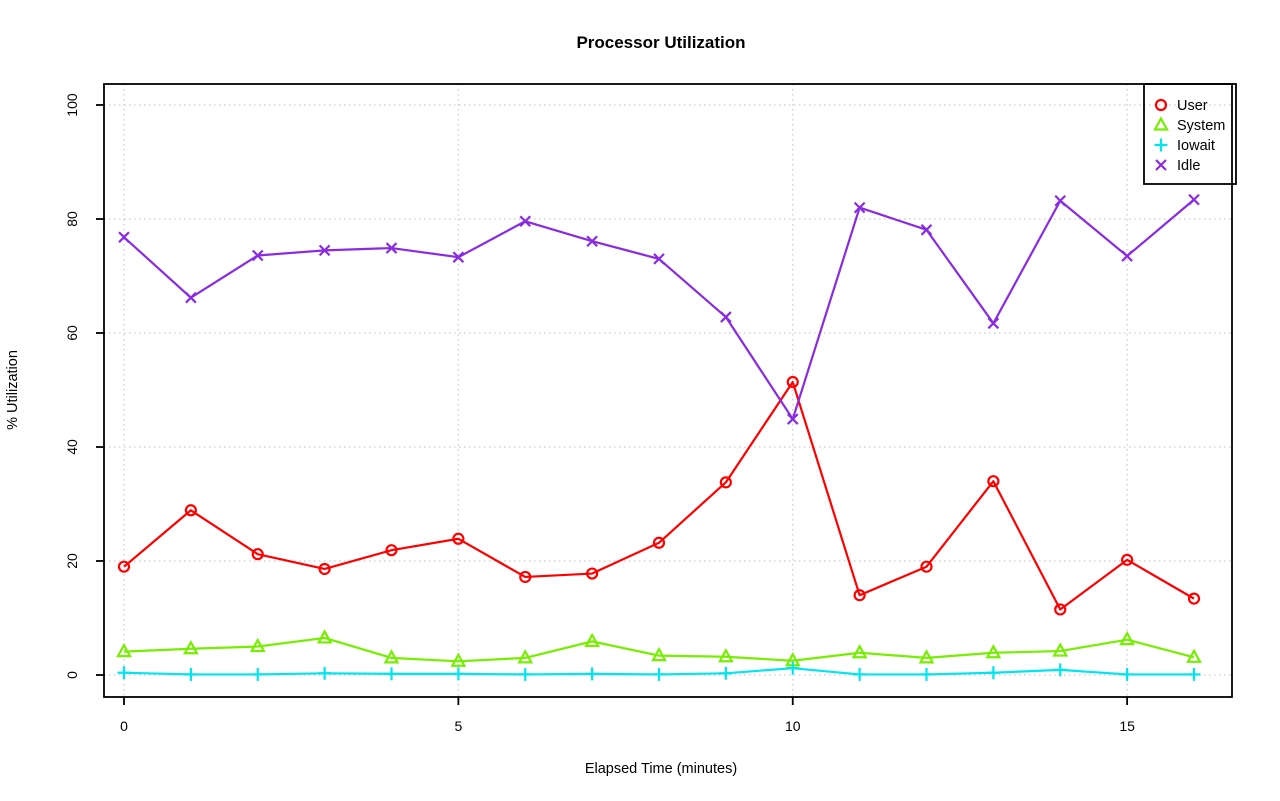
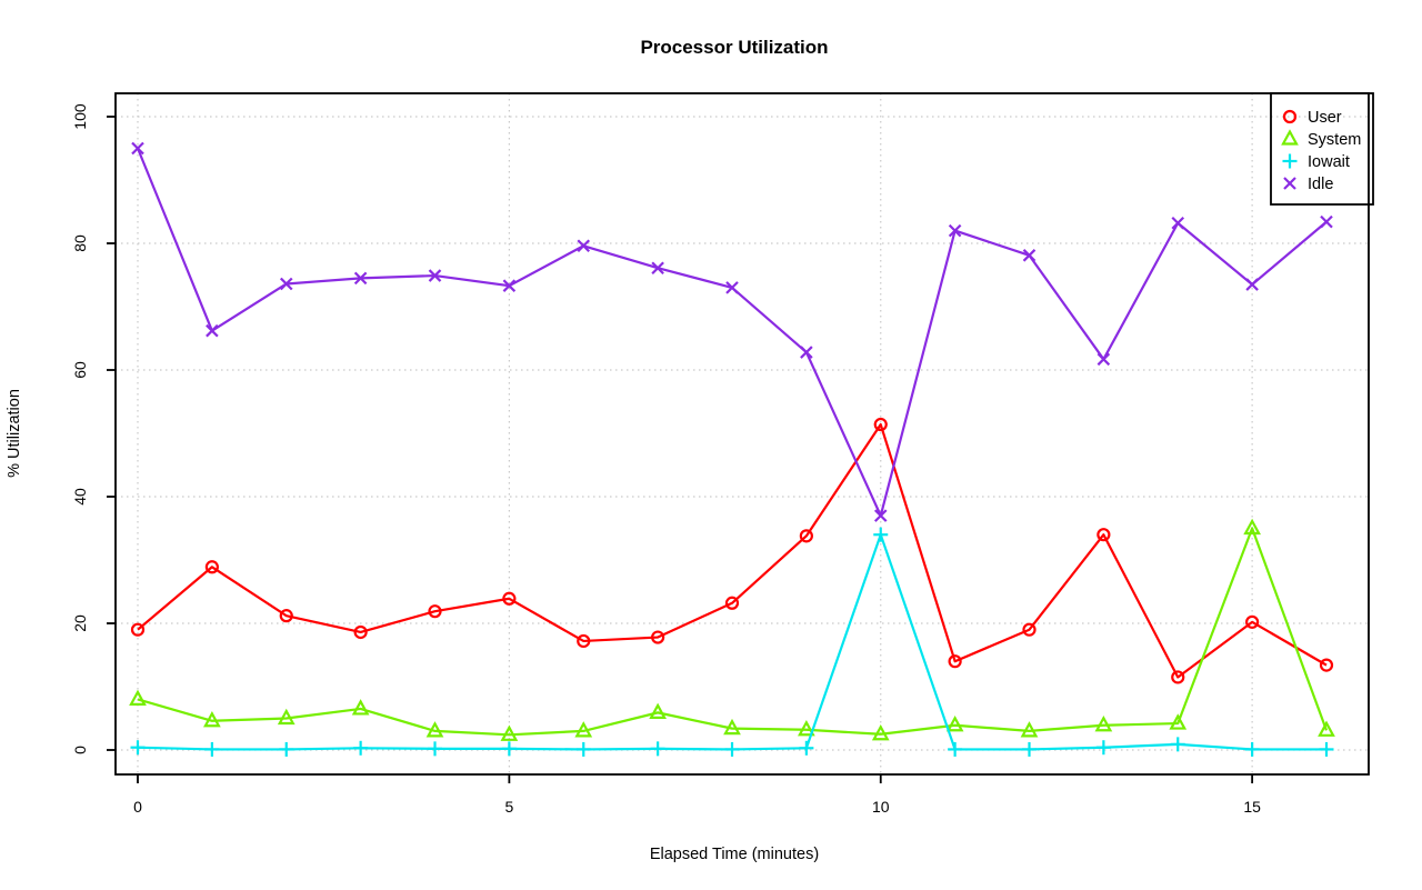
System/0: 4 -> 8
Idle/0: 77 -> 95
Iowait/10: 1 -> 34
Idle/10: 45 -> 37
System/15: 6 -> 35
